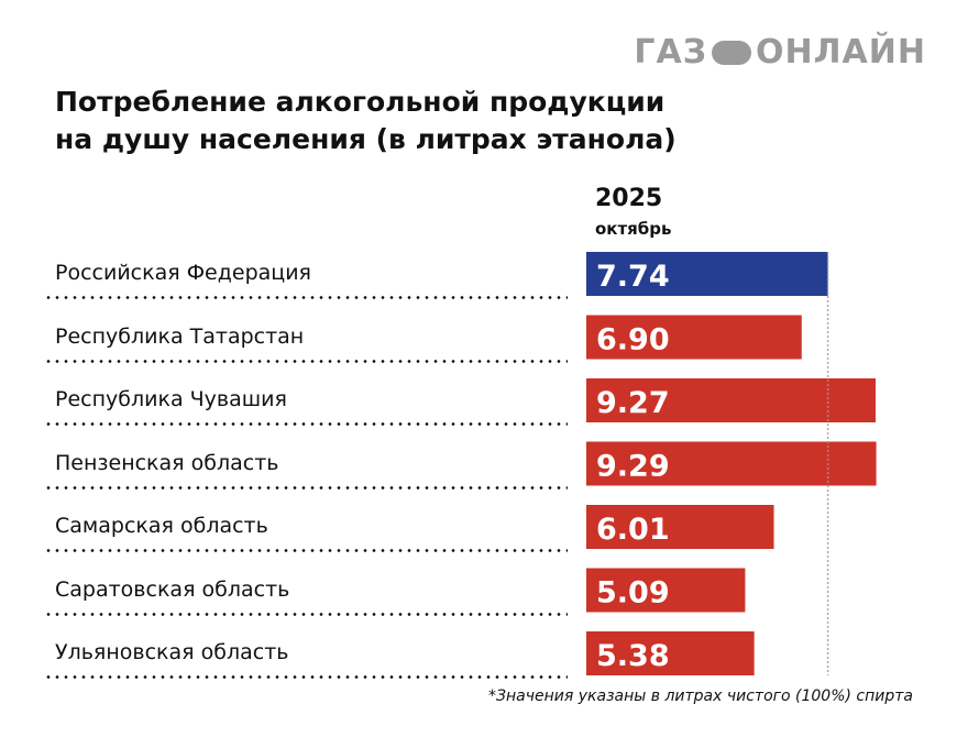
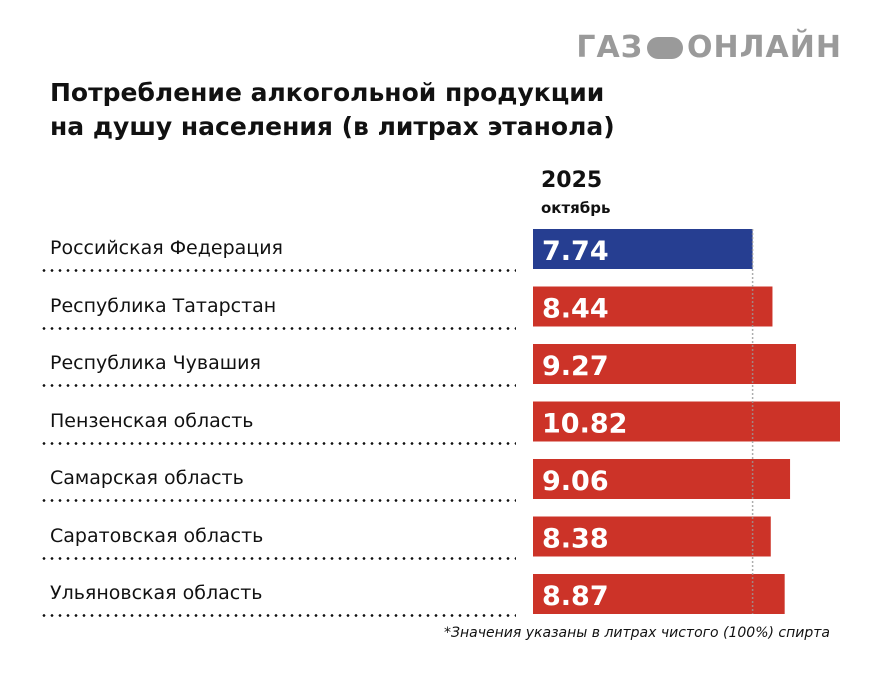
Республика Татарстан: 6.90 -> 8.44
Пензенская область: 9.29 -> 10.82
Самарская область: 6.01 -> 9.06
Саратовская область: 5.09 -> 8.38
Ульяновская область: 5.38 -> 8.87
